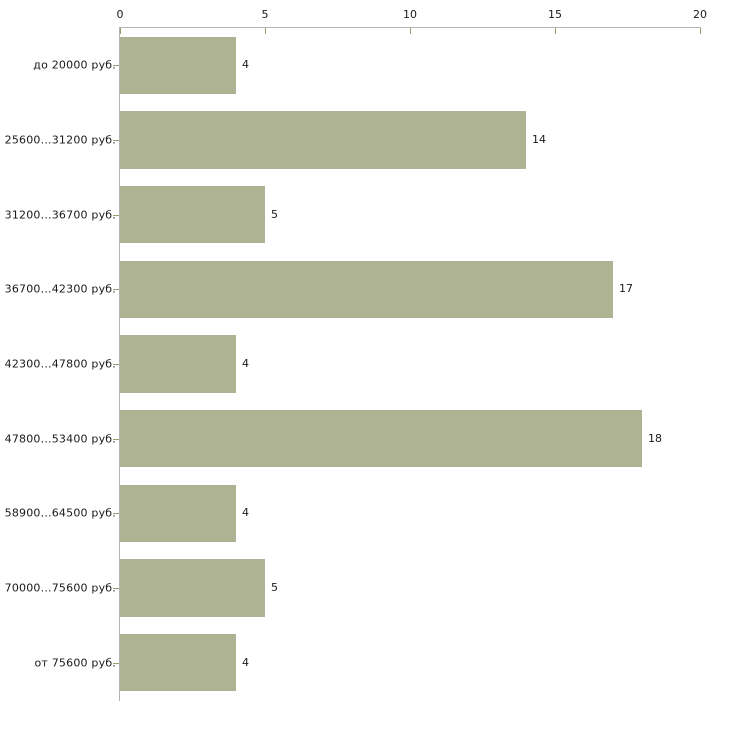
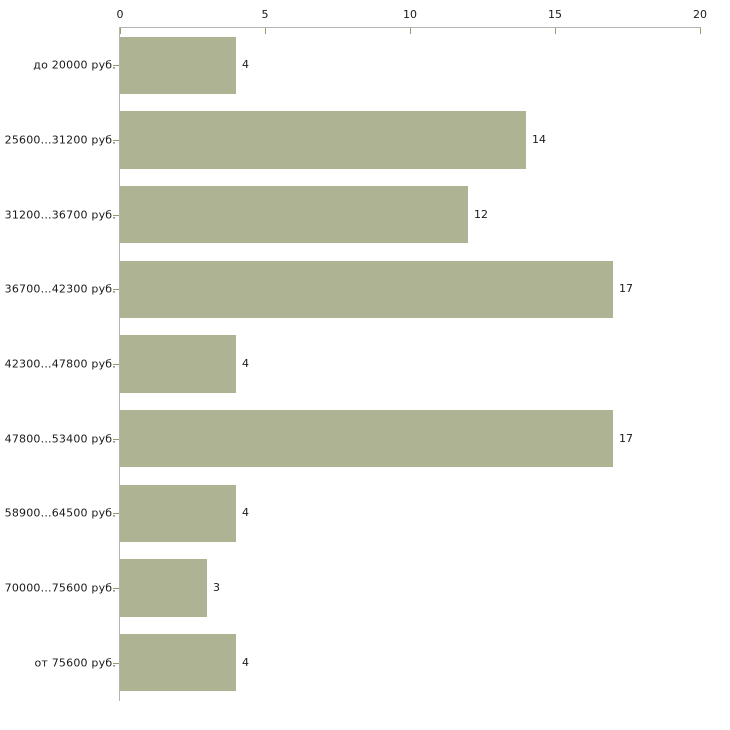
31200...36700 руб.: 5 -> 12
47800...53400 руб.: 18 -> 17
70000...75600 руб.: 5 -> 3
